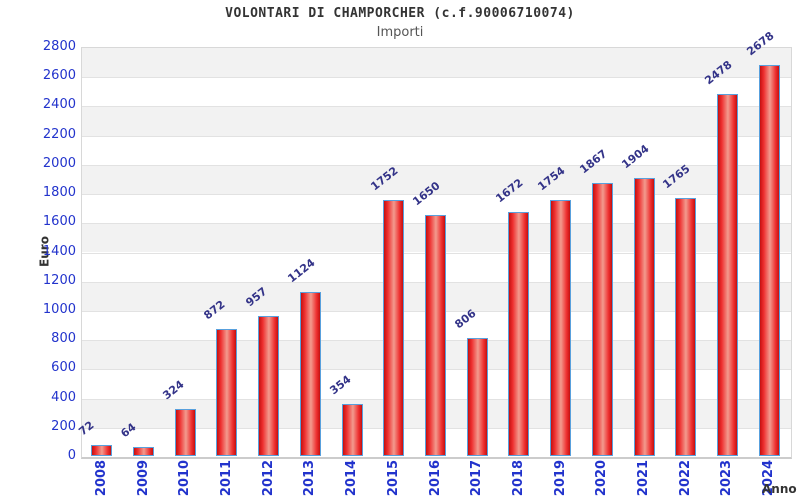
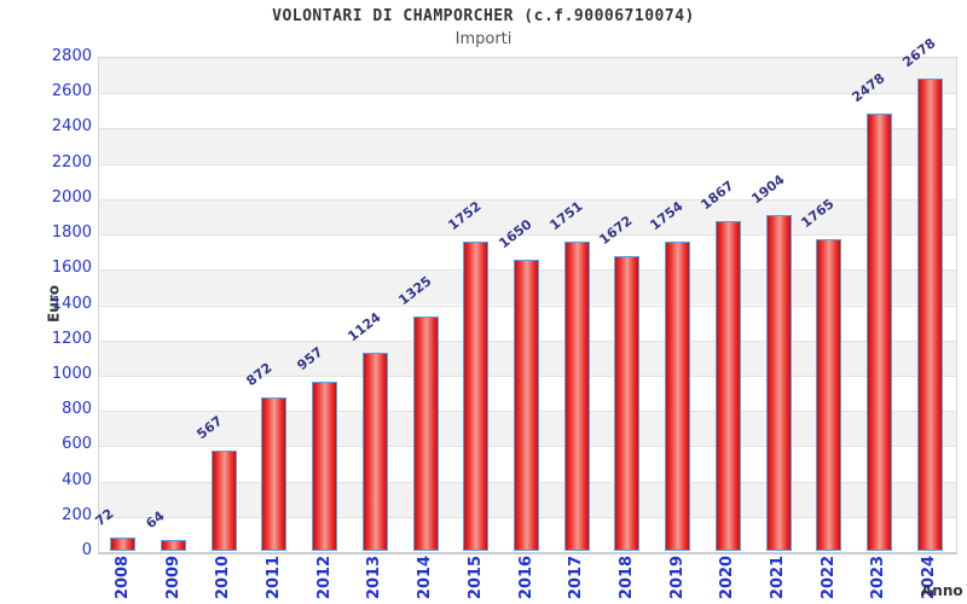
2010: 324 -> 567
2014: 354 -> 1325
2017: 806 -> 1751
